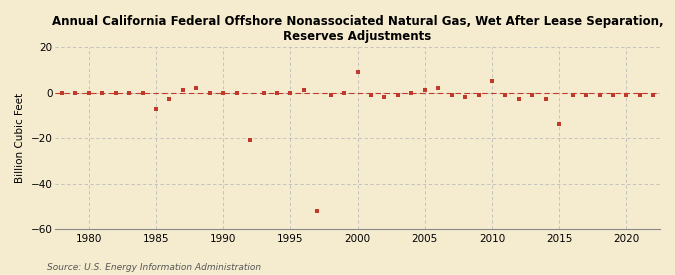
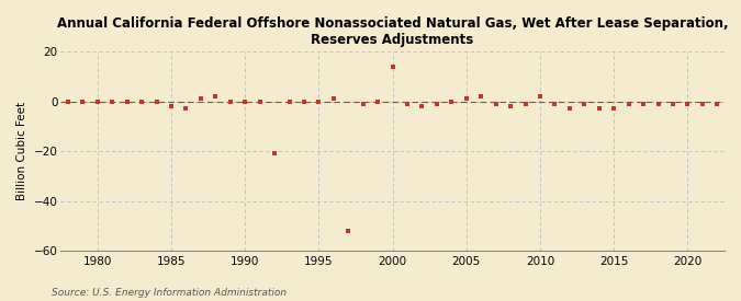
1985: -7 -> -2
2000: 9 -> 14
2010: 5 -> 2
2015: -14 -> -3
